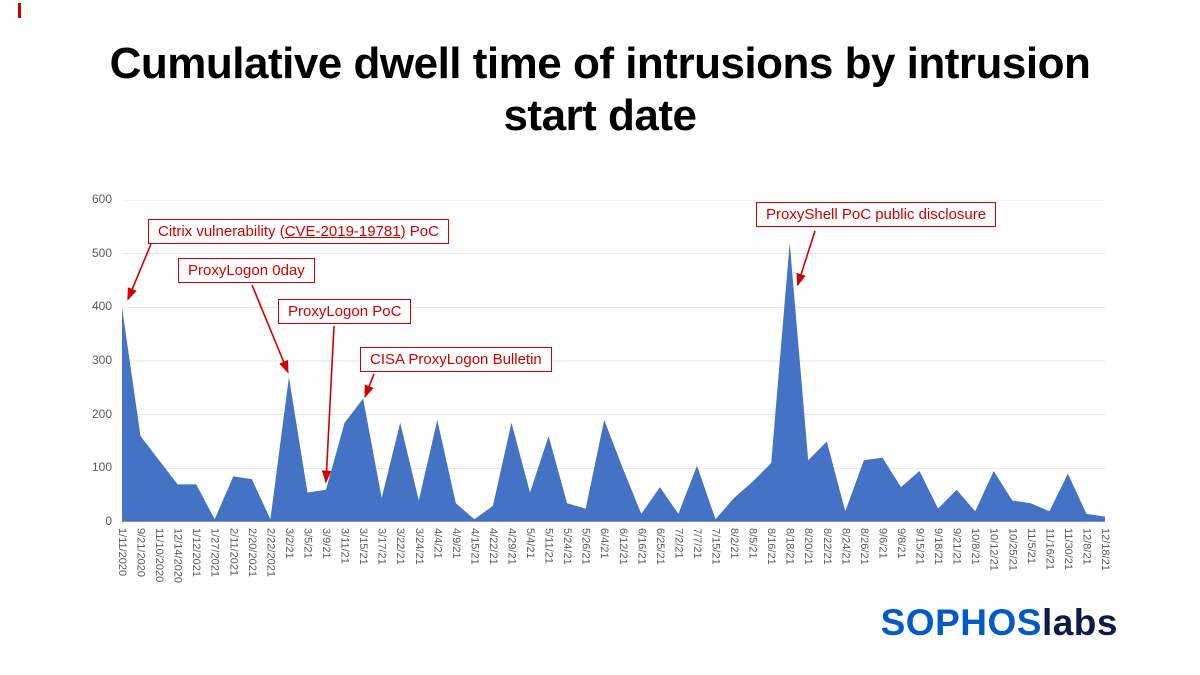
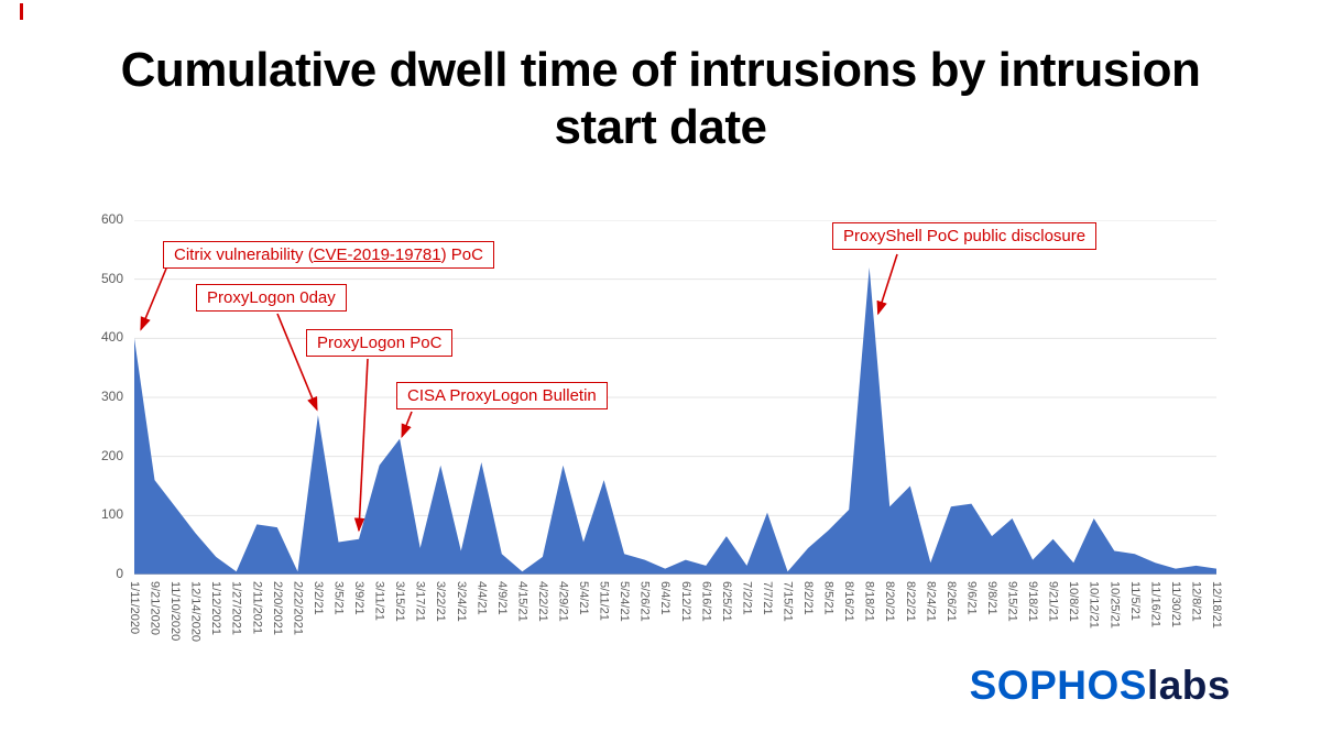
1/12/2021: 70 -> 30
6/4/21: 190 -> 10
6/12/21: 100 -> 20
11/30/21: 90 -> 10
